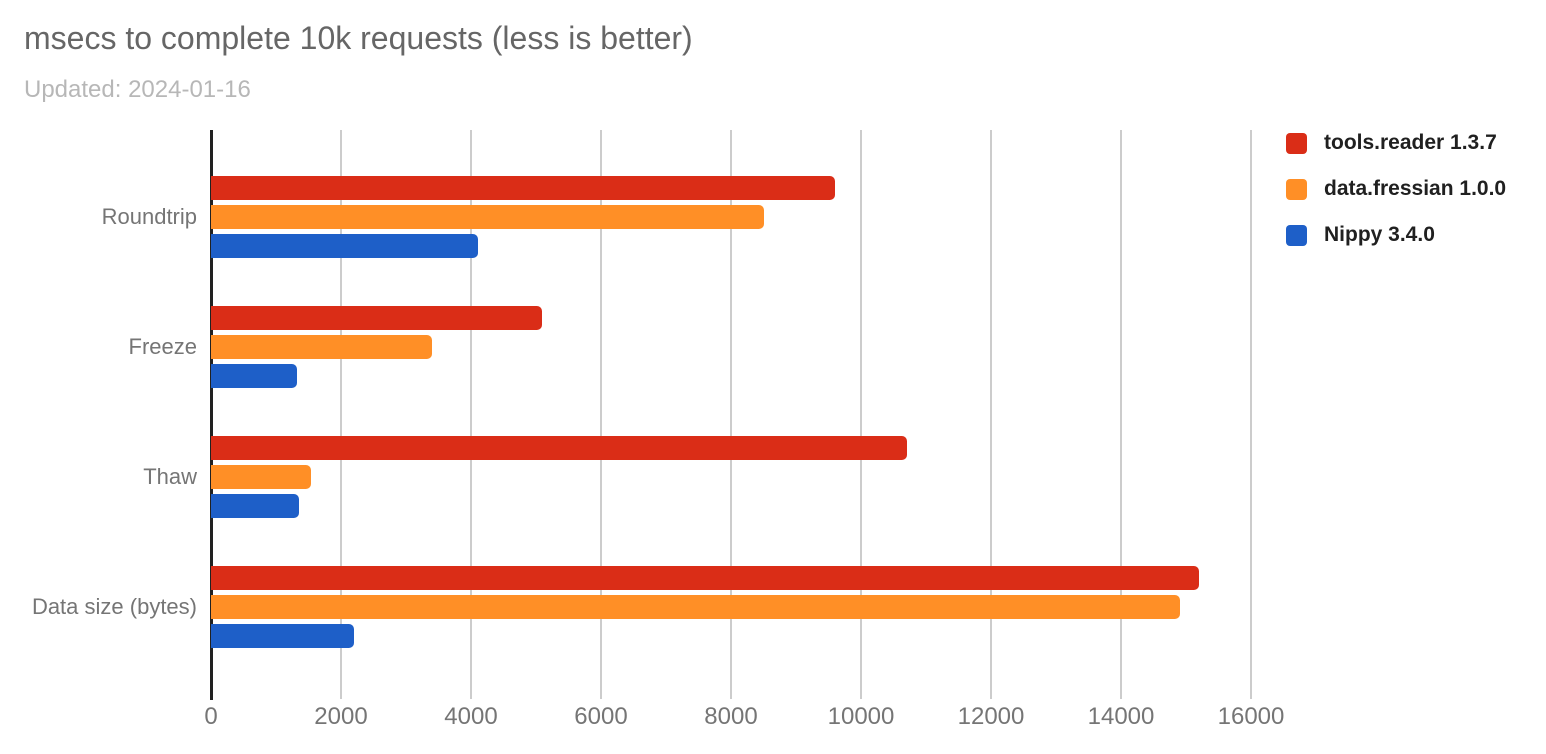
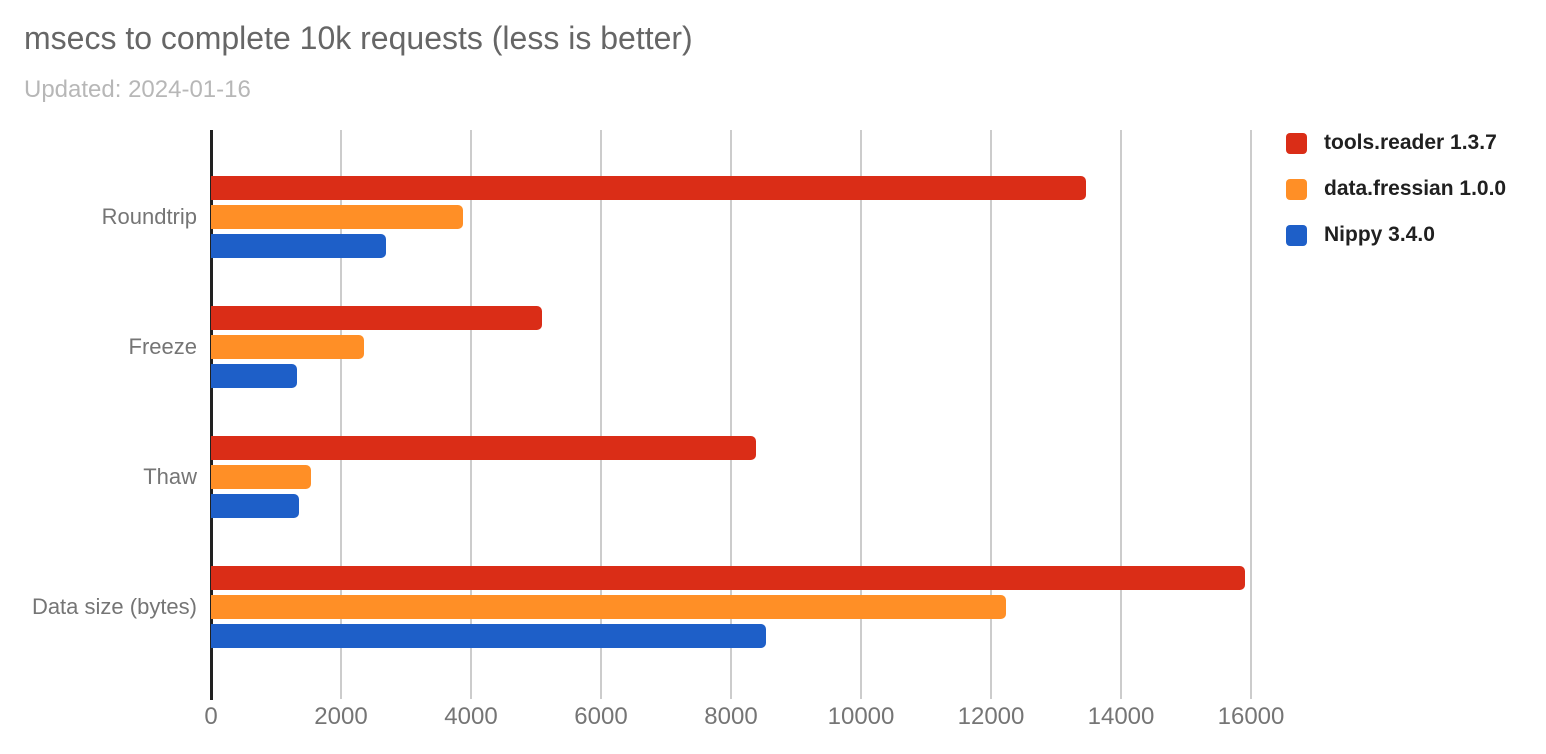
tools.reader 1.3.7/Roundtrip: 9600 -> 13500
data.fressian 1.0.0/Roundtrip: 8500 -> 3900
Nippy 3.4.0/Roundtrip: 4100 -> 2700
data.fressian 1.0.0/Freeze: 3400 -> 2400
tools.reader 1.3.7/Thaw: 10700 -> 8400
tools.reader 1.3.7/Data size (bytes): 15200 -> 15900
data.fressian 1.0.0/Data size (bytes): 14900 -> 12200
Nippy 3.4.0/Data size (bytes): 2200 -> 8500
